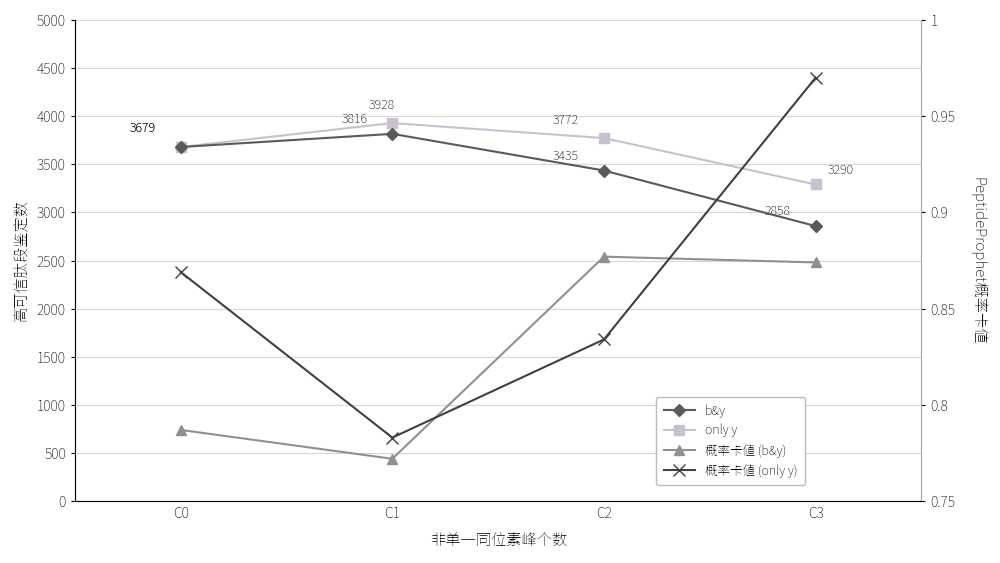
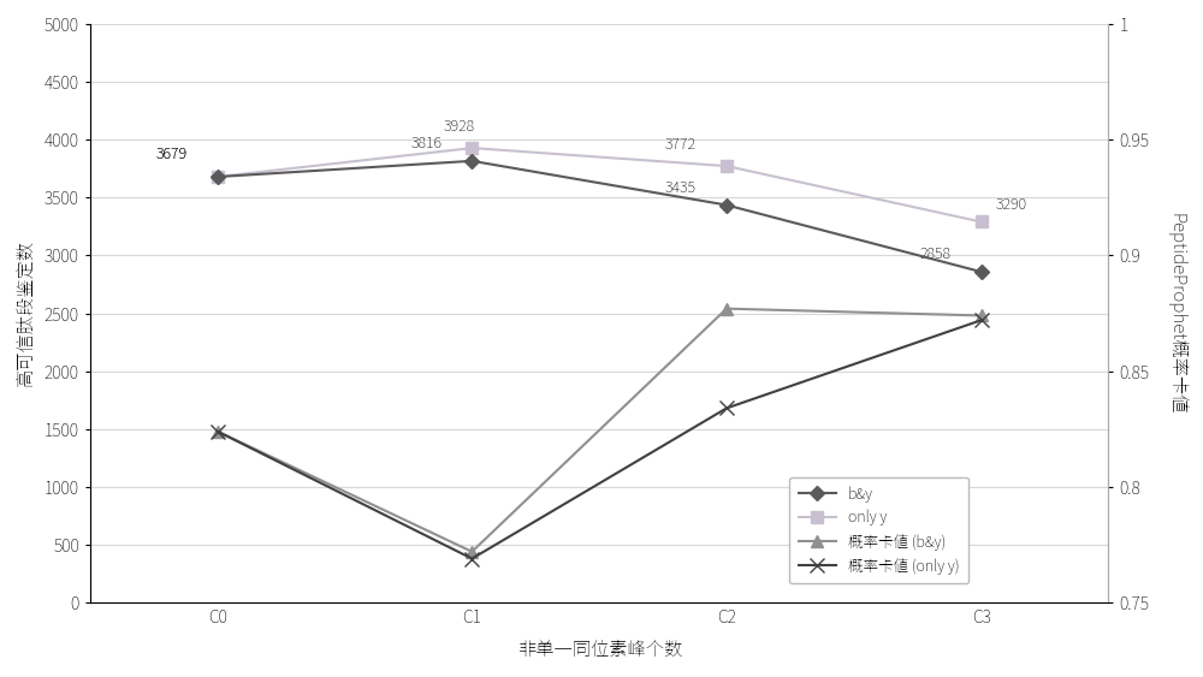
概率卡値 (b&y)/C0: 0.787 -> 0.824
概率卡値 (only y)/C0: 0.869 -> 0.824
概率卡値 (only y)/C1: 0.783 -> 0.769
概率卡値 (only y)/C3: 0.970 -> 0.872
